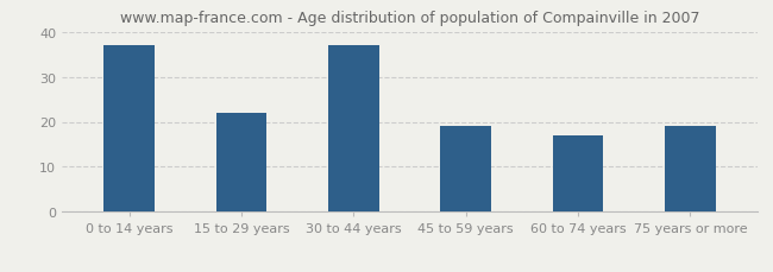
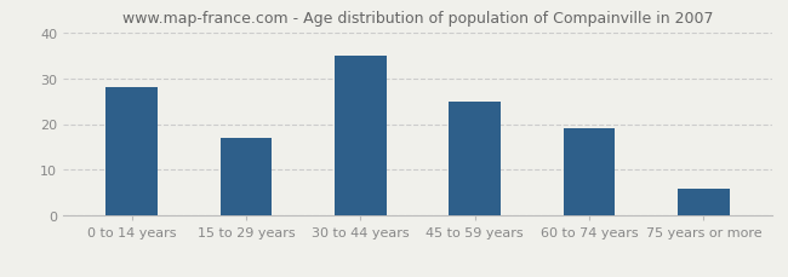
0 to 14 years: 37 -> 28
15 to 29 years: 22 -> 17
30 to 44 years: 37 -> 35
45 to 59 years: 19 -> 25
60 to 74 years: 17 -> 19
75 years or more: 19 -> 6
